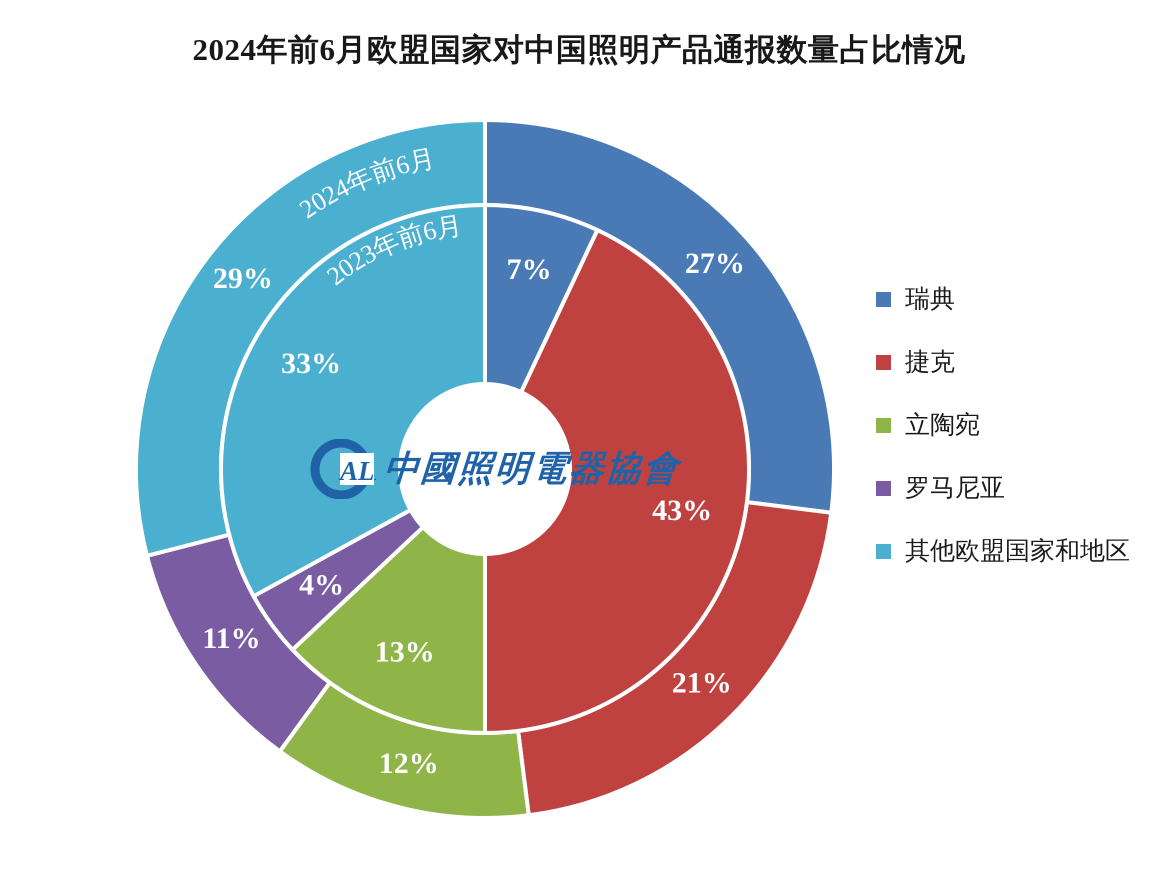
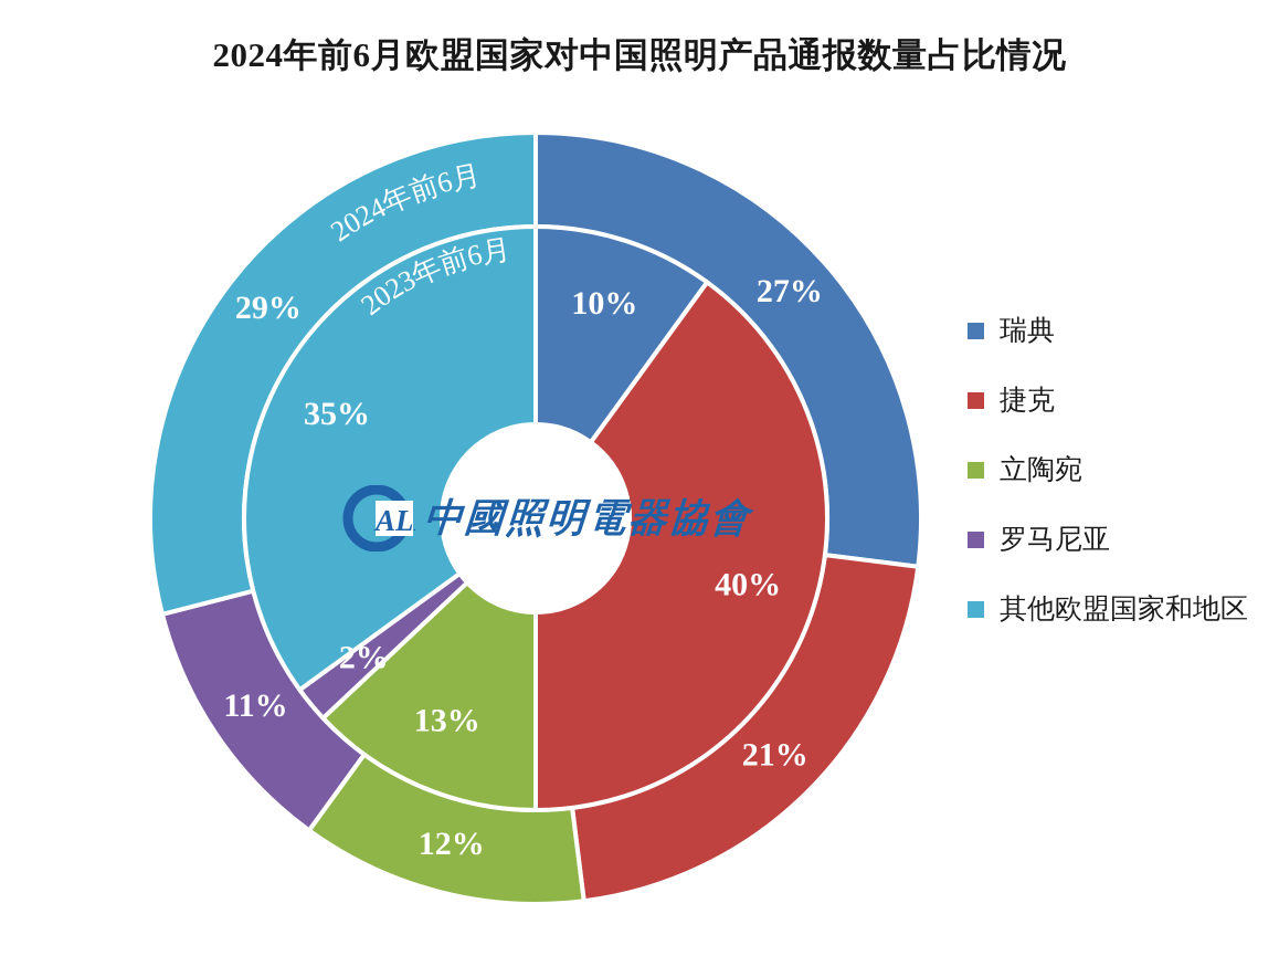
2023年前6月/瑞典: 7% -> 10%
2023年前6月/捷克: 43% -> 40%
2023年前6月/罗马尼亚: 4% -> 2%
2023年前6月/其他欧盟国家和地区: 33% -> 35%
